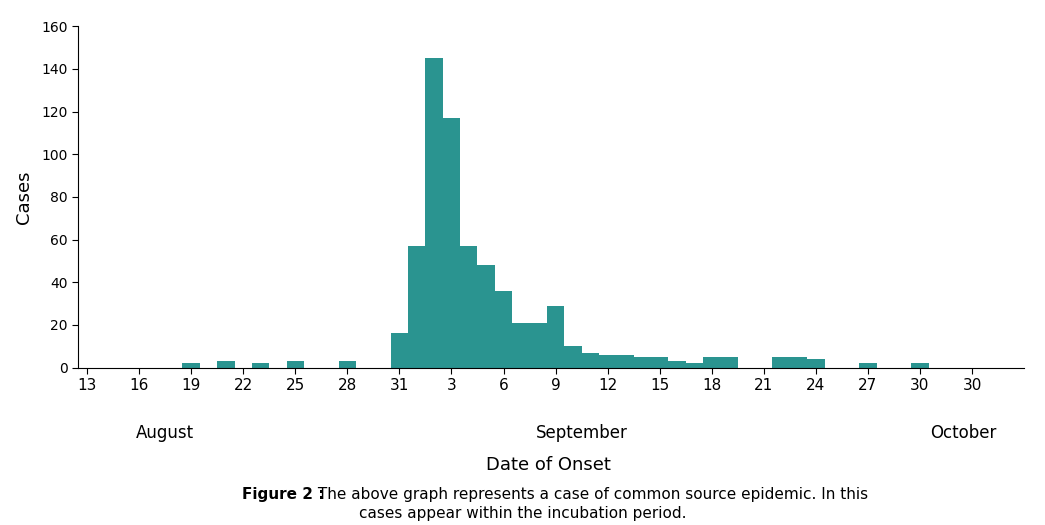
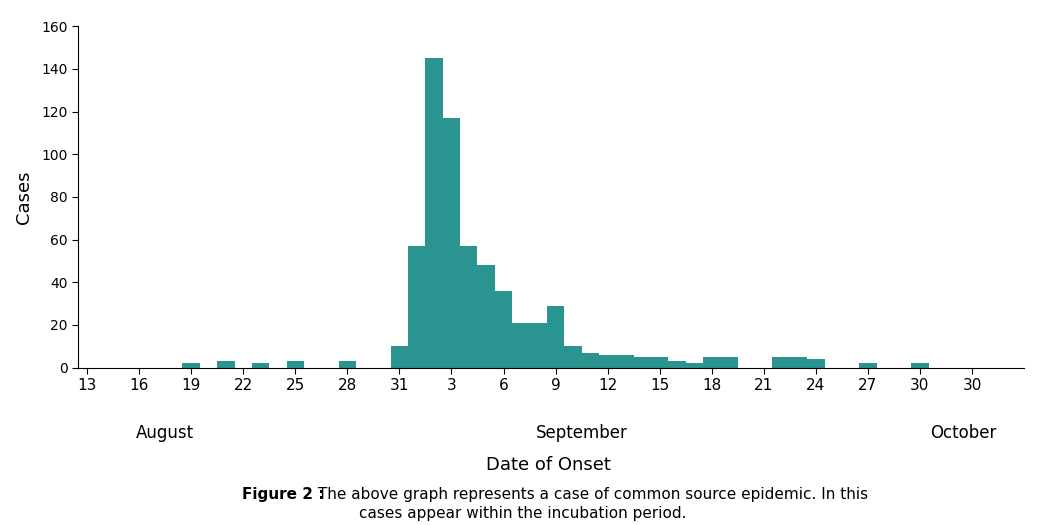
31: 16 -> 10
